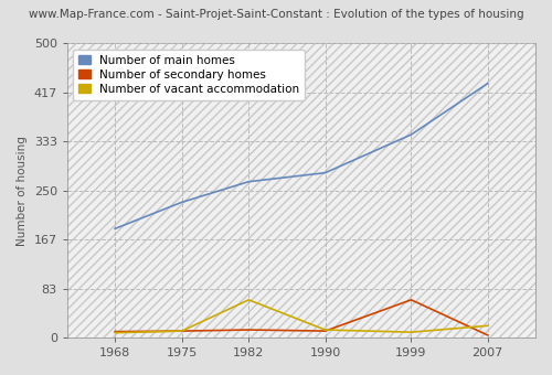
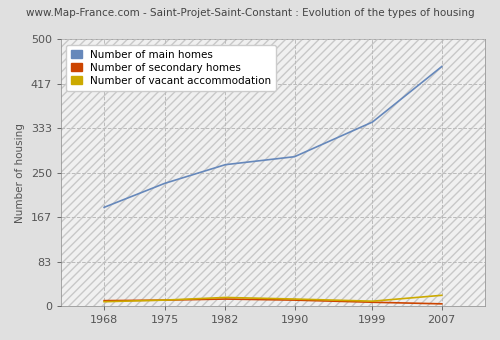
Number of vacant accommodation/1982: 64 -> 16
Number of secondary homes/1999: 64 -> 7
Number of main homes/2007: 432 -> 449
